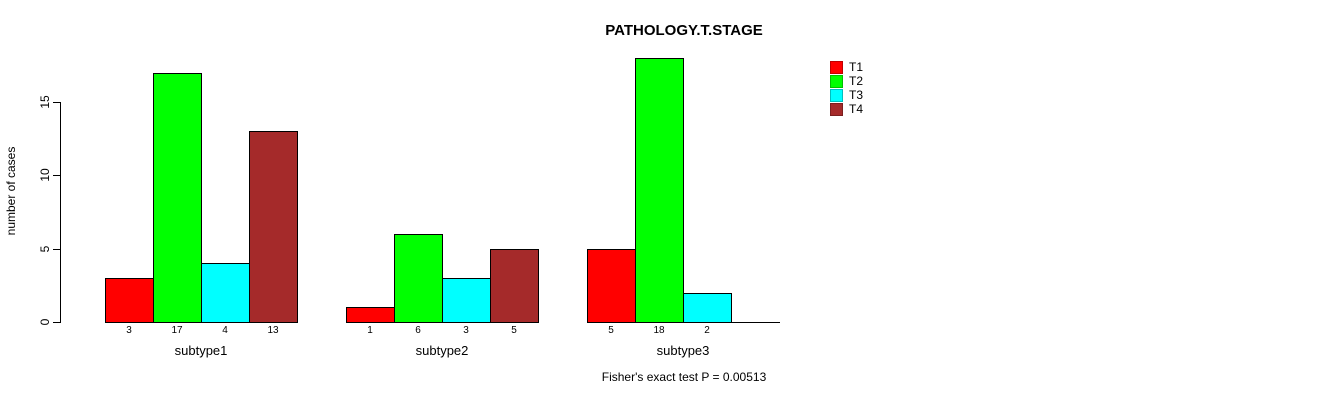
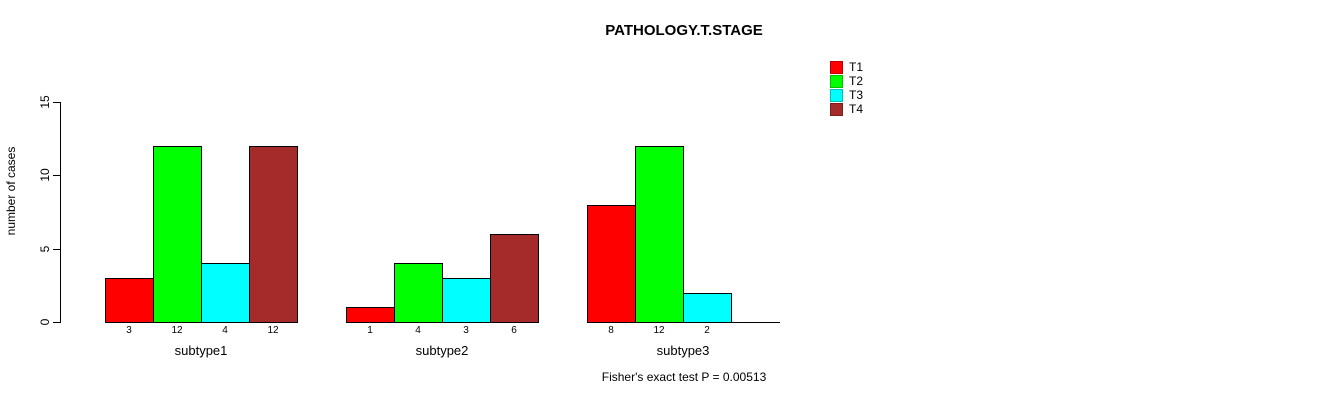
T2/subtype1: 17 -> 12
T4/subtype1: 13 -> 12
T2/subtype2: 6 -> 4
T4/subtype2: 5 -> 6
T1/subtype3: 5 -> 8
T2/subtype3: 18 -> 12
